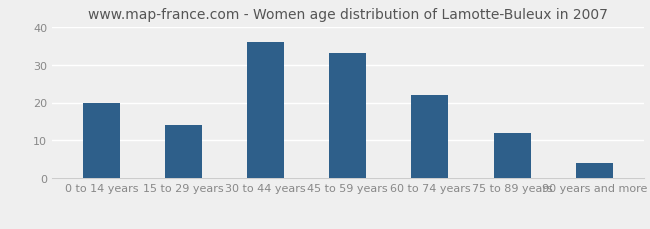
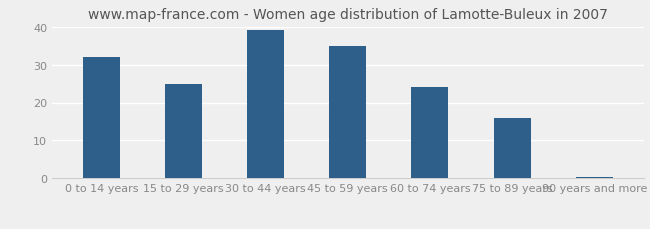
0 to 14 years: 20.0 -> 32.0
15 to 29 years: 14.0 -> 25.0
30 to 44 years: 36.0 -> 39.0
45 to 59 years: 33.0 -> 35.0
60 to 74 years: 22.0 -> 24.0
75 to 89 years: 12.0 -> 16.0
90 years and more: 4.0 -> 0.5
